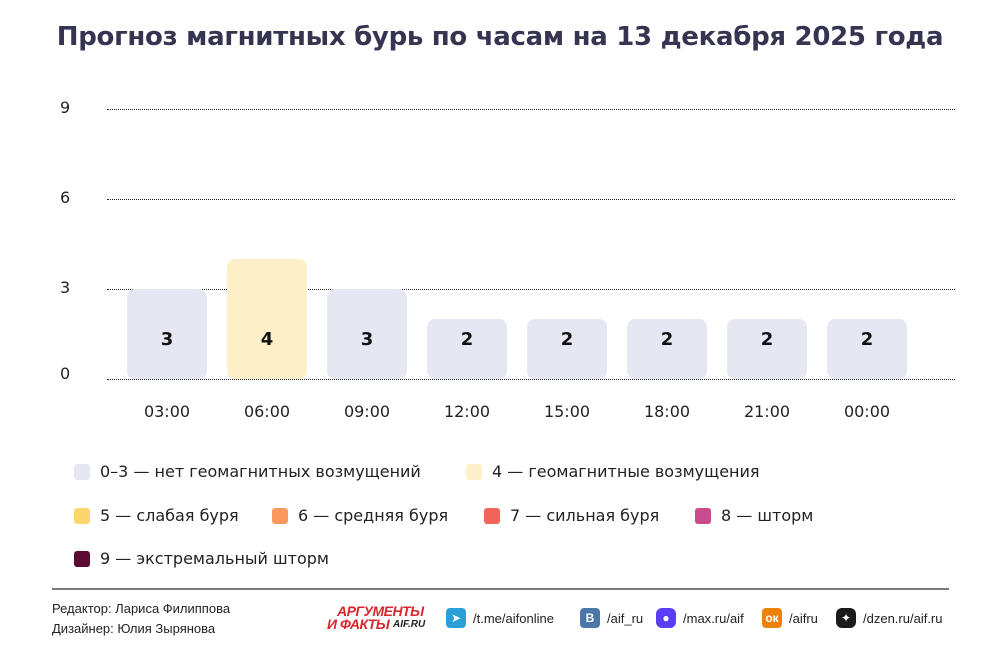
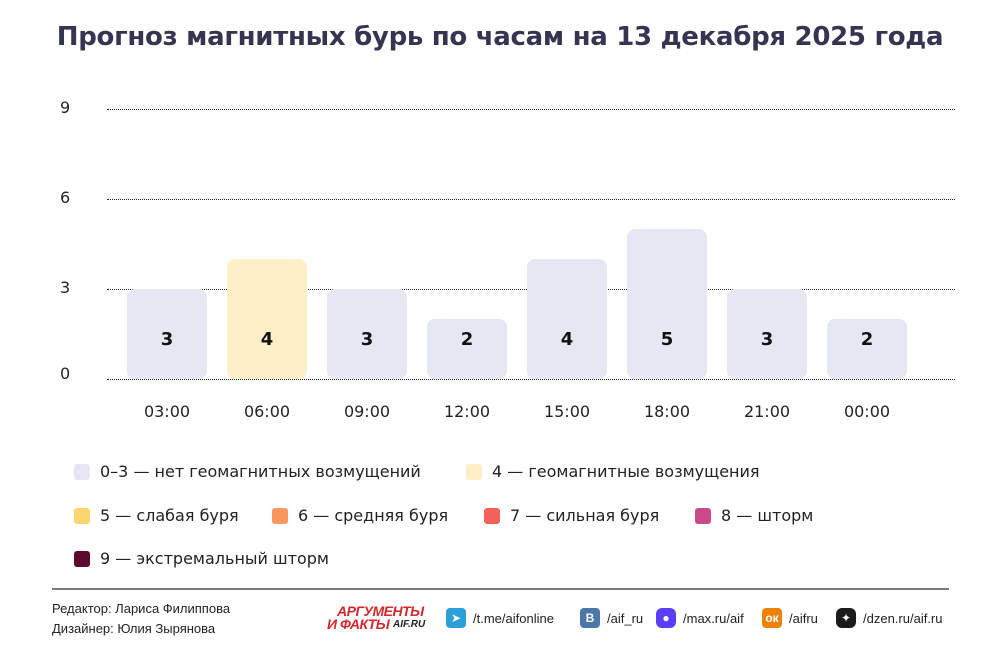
15:00: 2 -> 4
18:00: 2 -> 5
21:00: 2 -> 3
